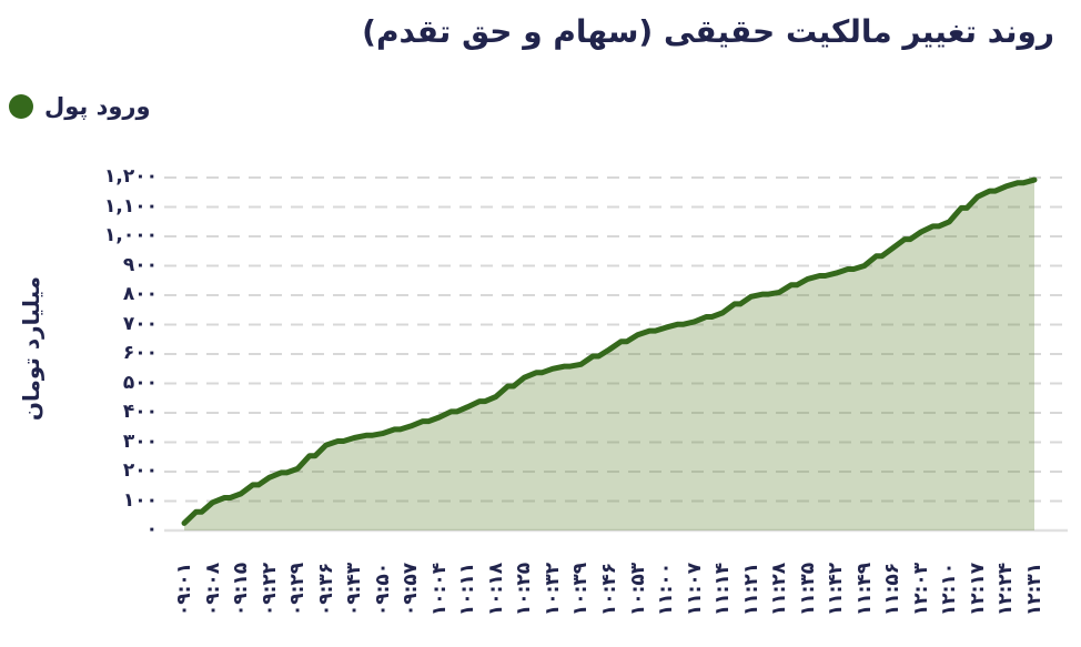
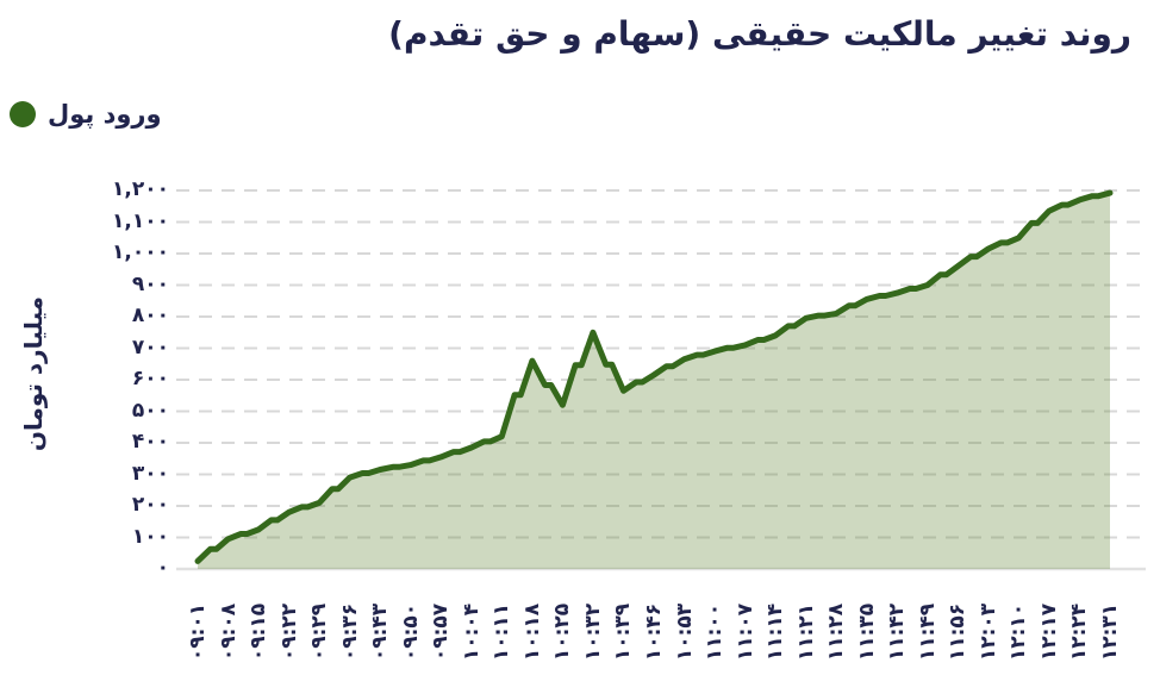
۱۰:۱۸: 460 -> 660
۱۰:۳۲: 550 -> 750
